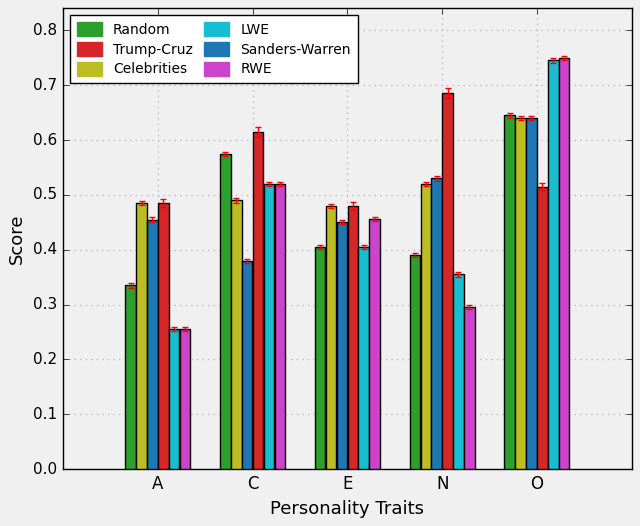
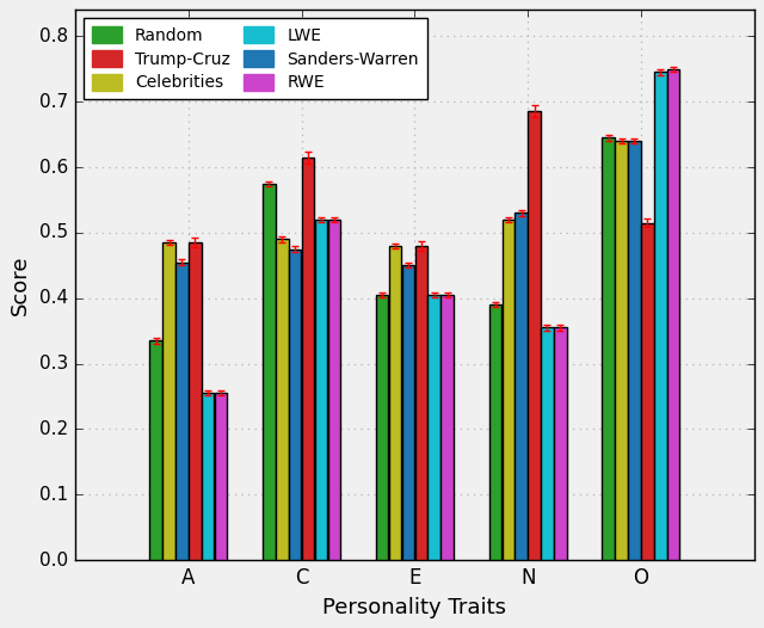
Sanders-Warren/C: 0.380 -> 0.475
RWE/E: 0.456 -> 0.405
RWE/N: 0.296 -> 0.355
